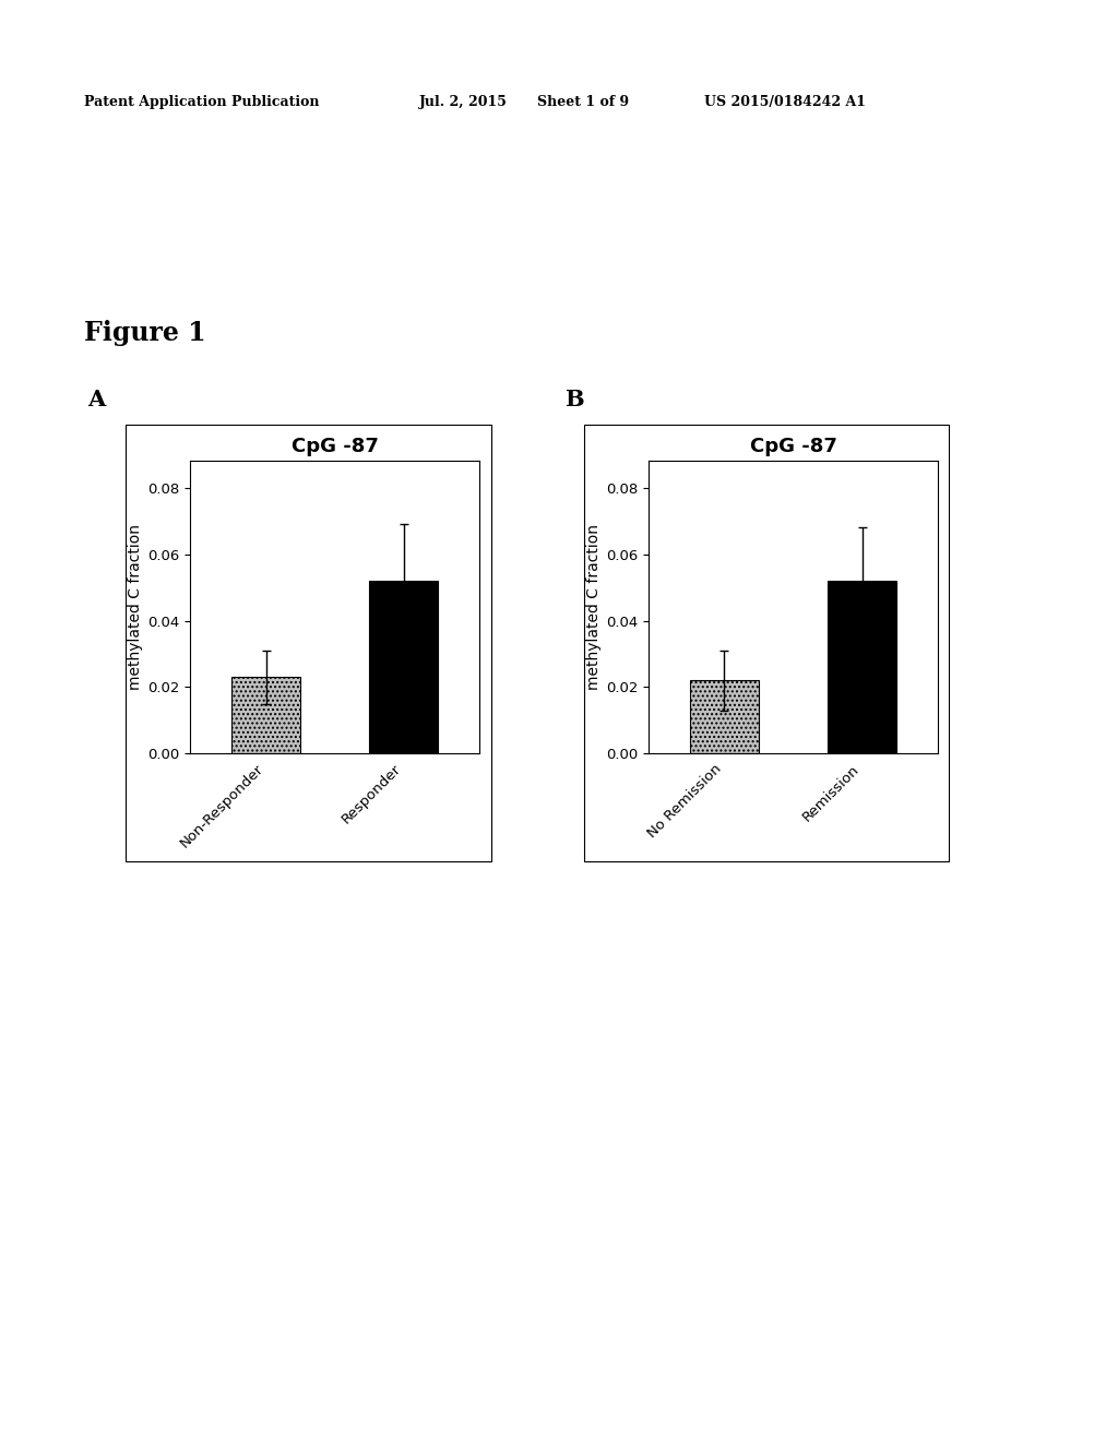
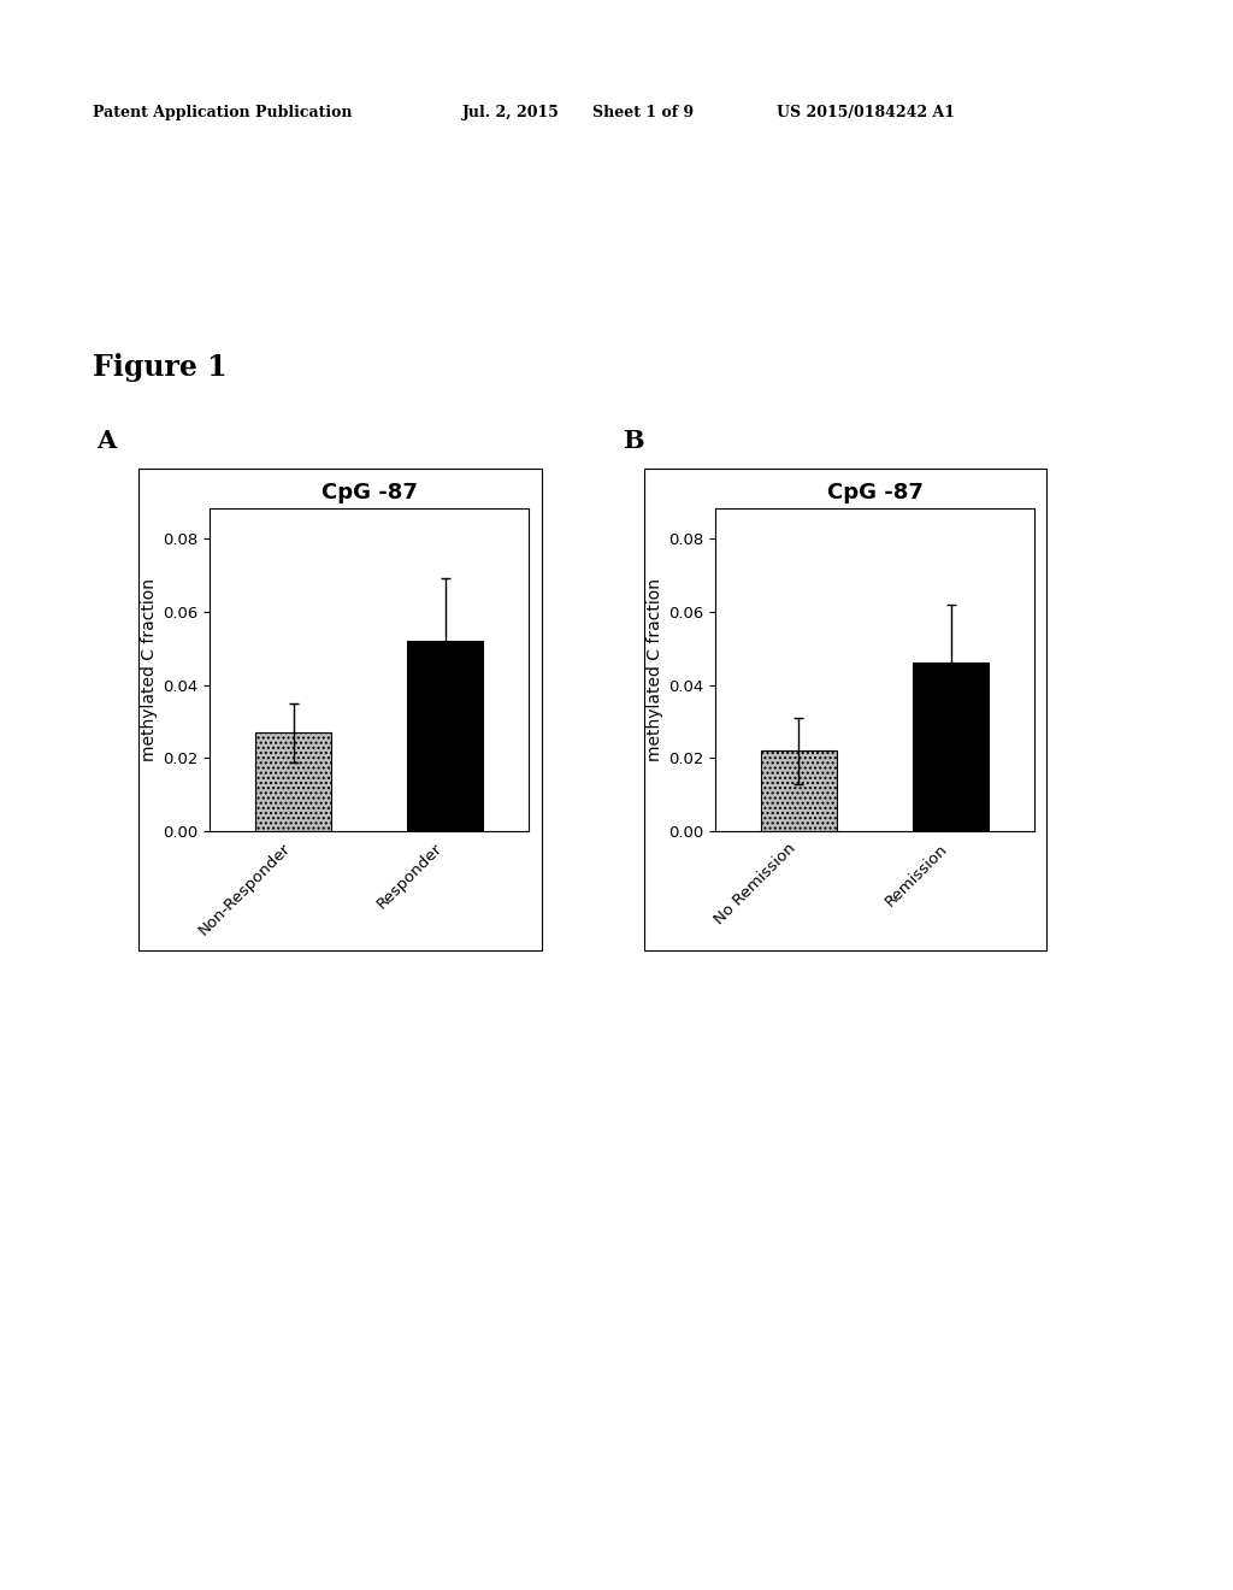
Non-Responder: 0.023 -> 0.027
Remission: 0.052 -> 0.046
